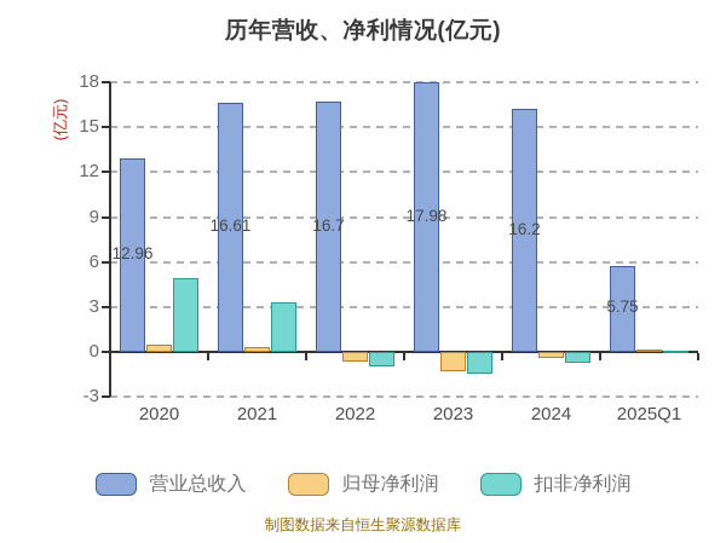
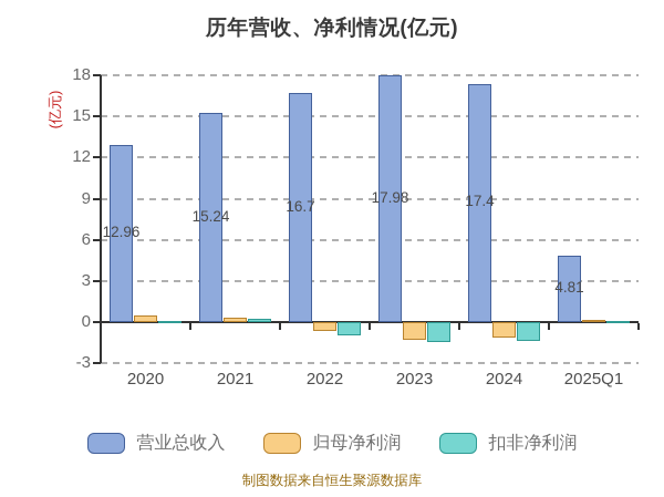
扣非净利润/2020: 4.9 -> 0.1
营业总收入/2021: 16.61 -> 15.24
扣非净利润/2021: 3.3 -> 0.3
营业总收入/2024: 16.2 -> 17.4
归母净利润/2024: -0.4 -> -1.1
扣非净利润/2024: -0.7 -> -1.4
营业总收入/2025Q1: 5.75 -> 4.81
